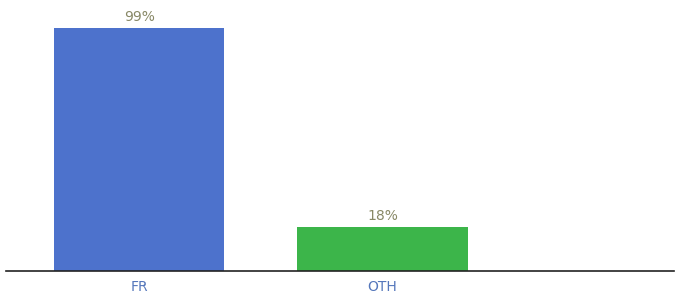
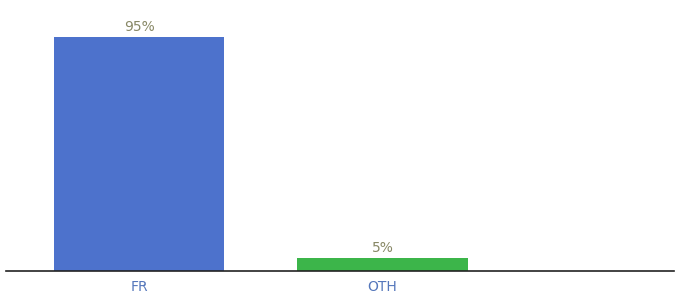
FR: 99% -> 95%
OTH: 18% -> 5%
